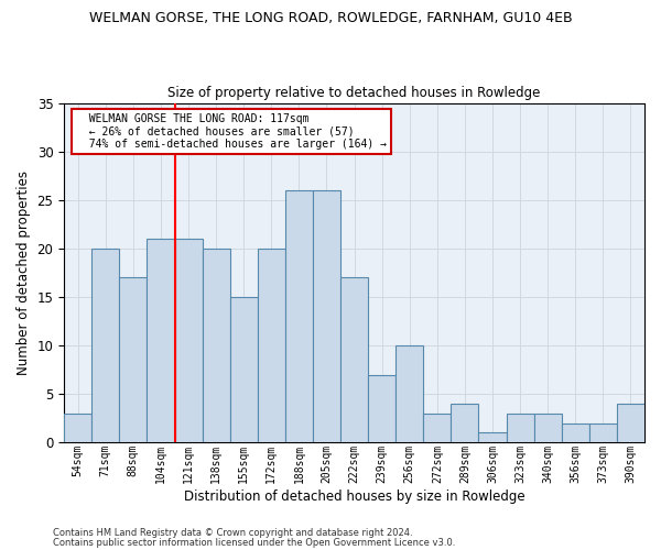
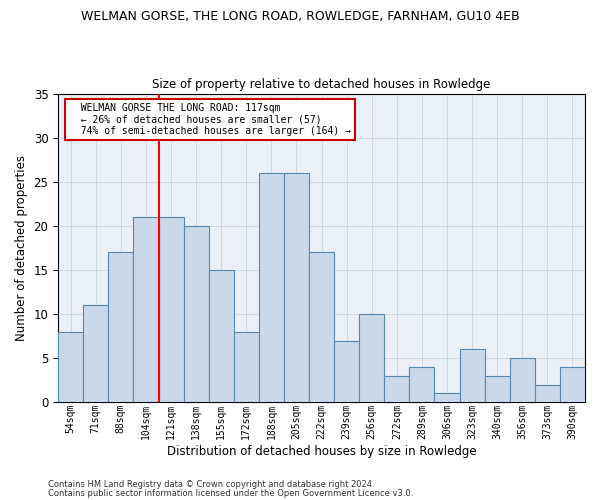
54sqm: 3 -> 8
71sqm: 20 -> 11
172sqm: 20 -> 8
323sqm: 3 -> 6
356sqm: 2 -> 5
